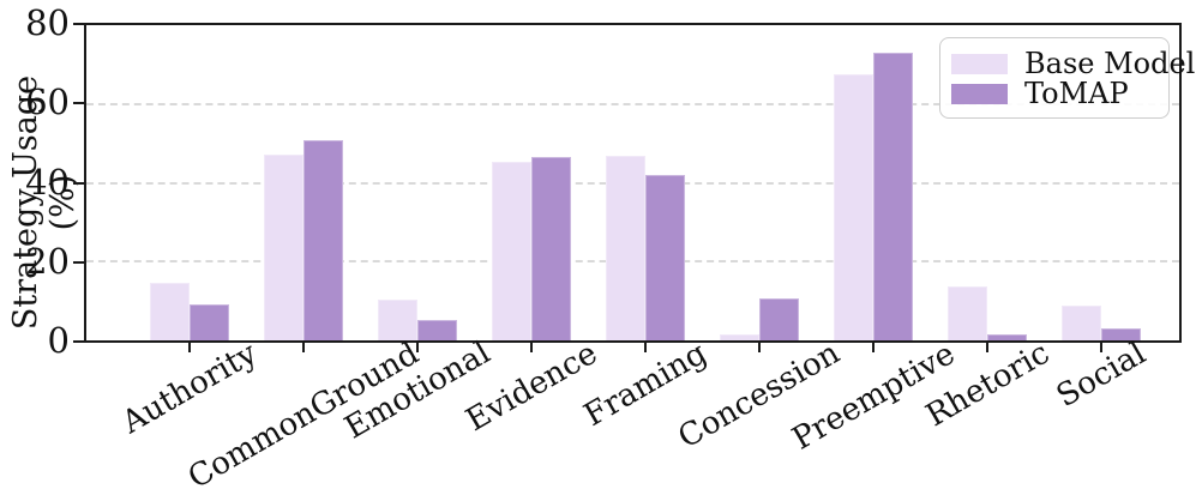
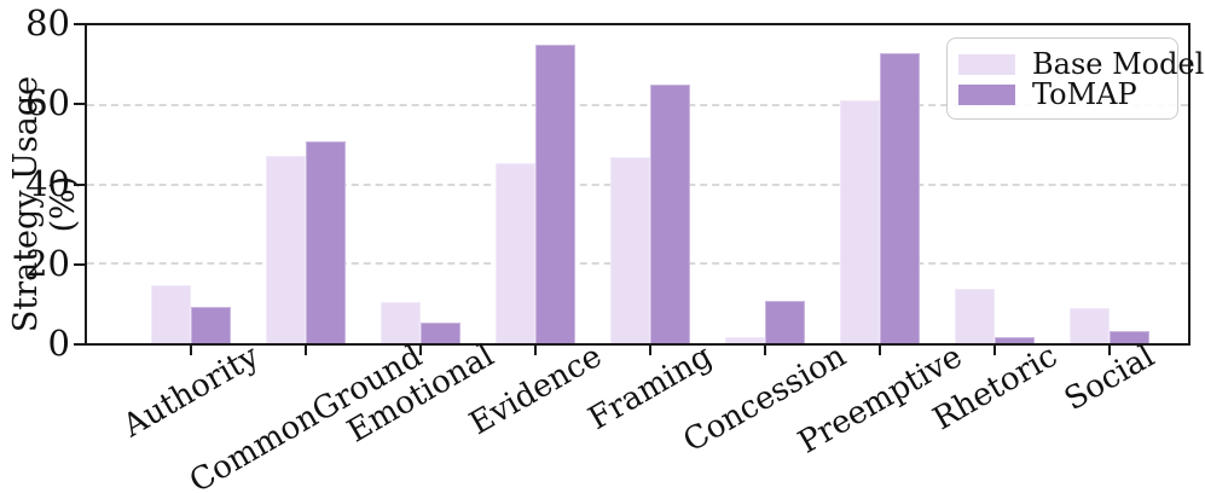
ToMAP/Evidence: 46 -> 75
ToMAP/Framing: 42 -> 65
Base Model/Preemptive: 67 -> 61
